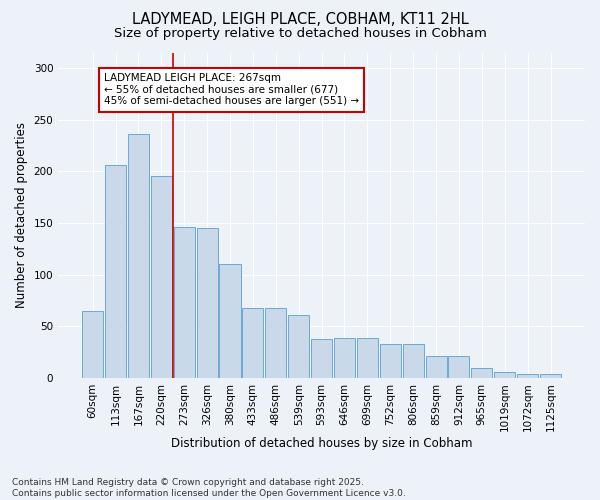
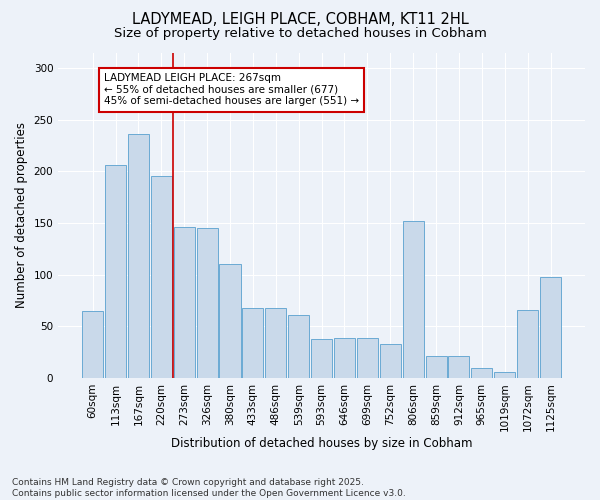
806sqm: 33 -> 152
1072sqm: 4 -> 66
1125sqm: 4 -> 98
